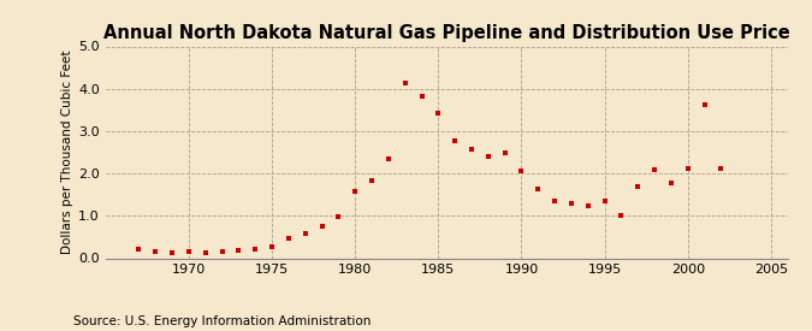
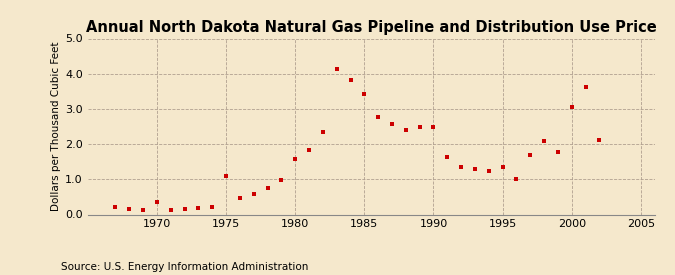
1970: 0.15 -> 0.35
1975: 0.27 -> 1.10
1990: 2.06 -> 2.50
2000: 2.13 -> 3.05
